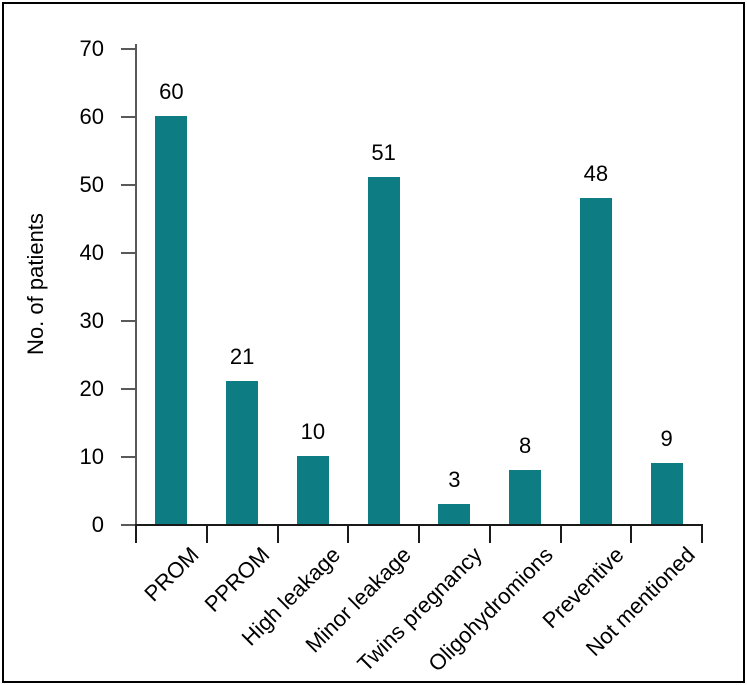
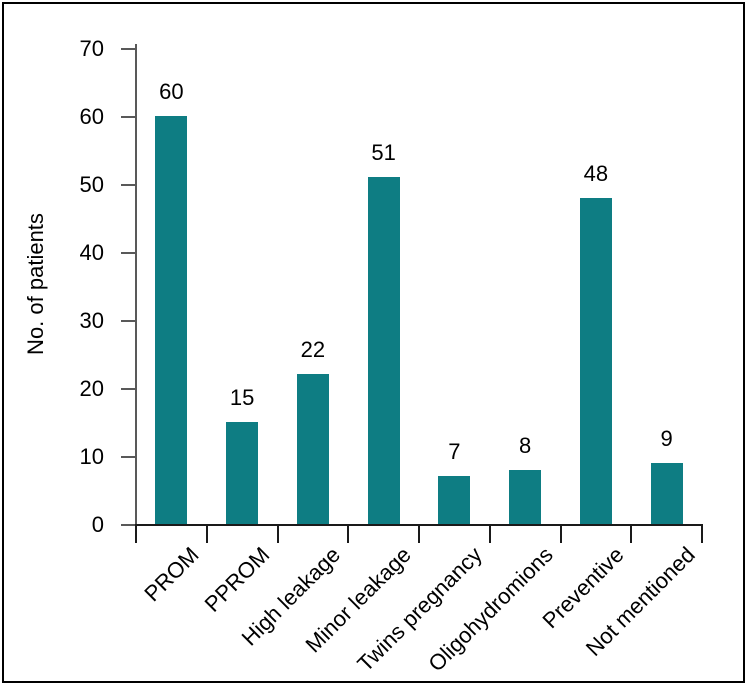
PPROM: 21 -> 15
High leakage: 10 -> 22
Twins pregnancy: 3 -> 7
